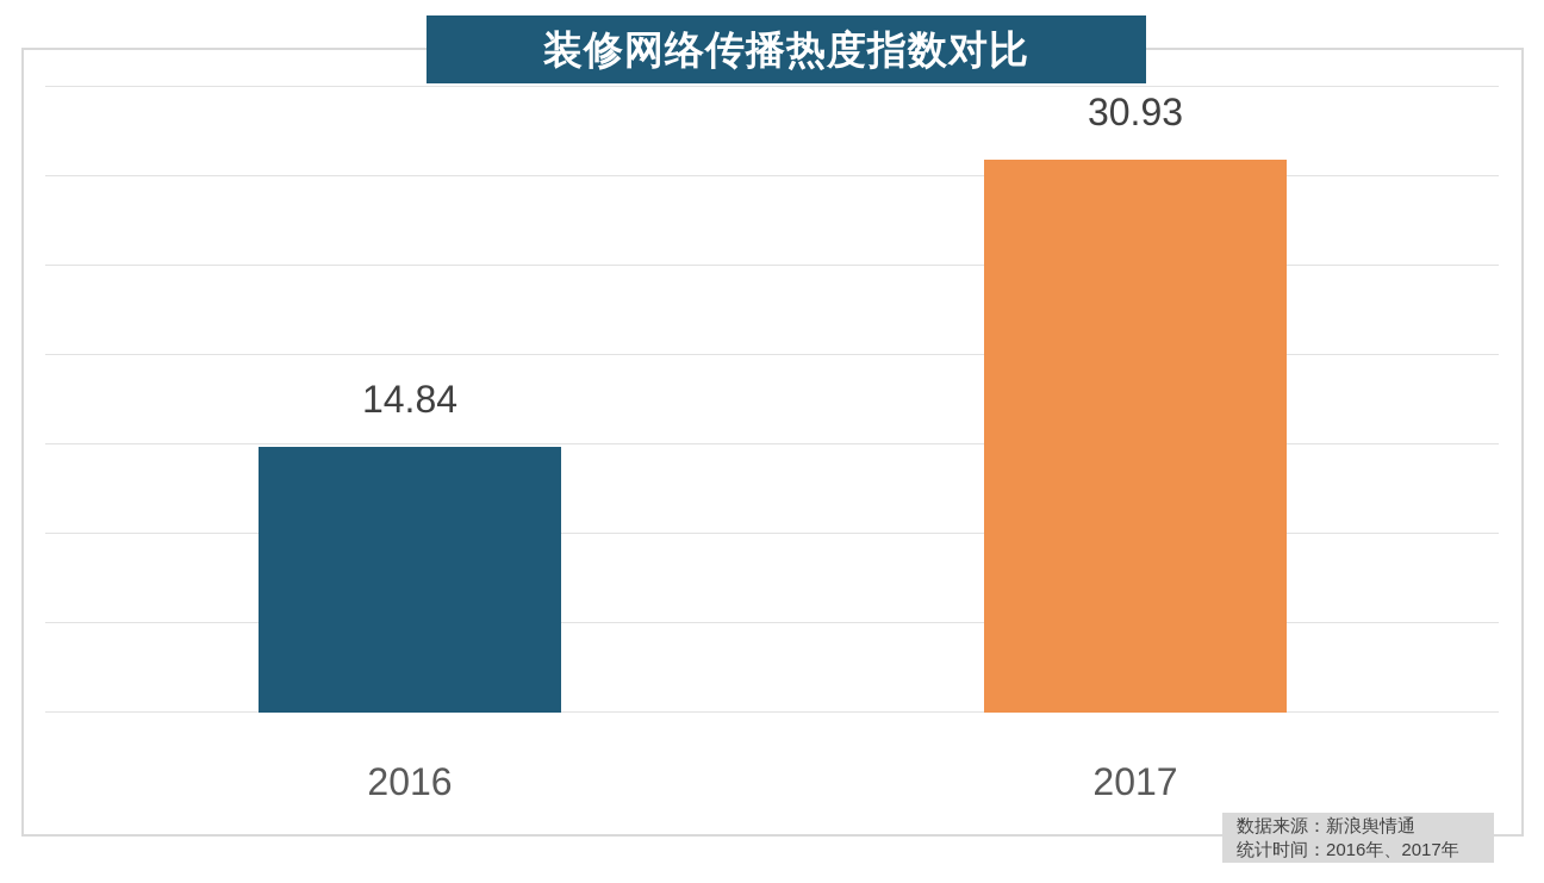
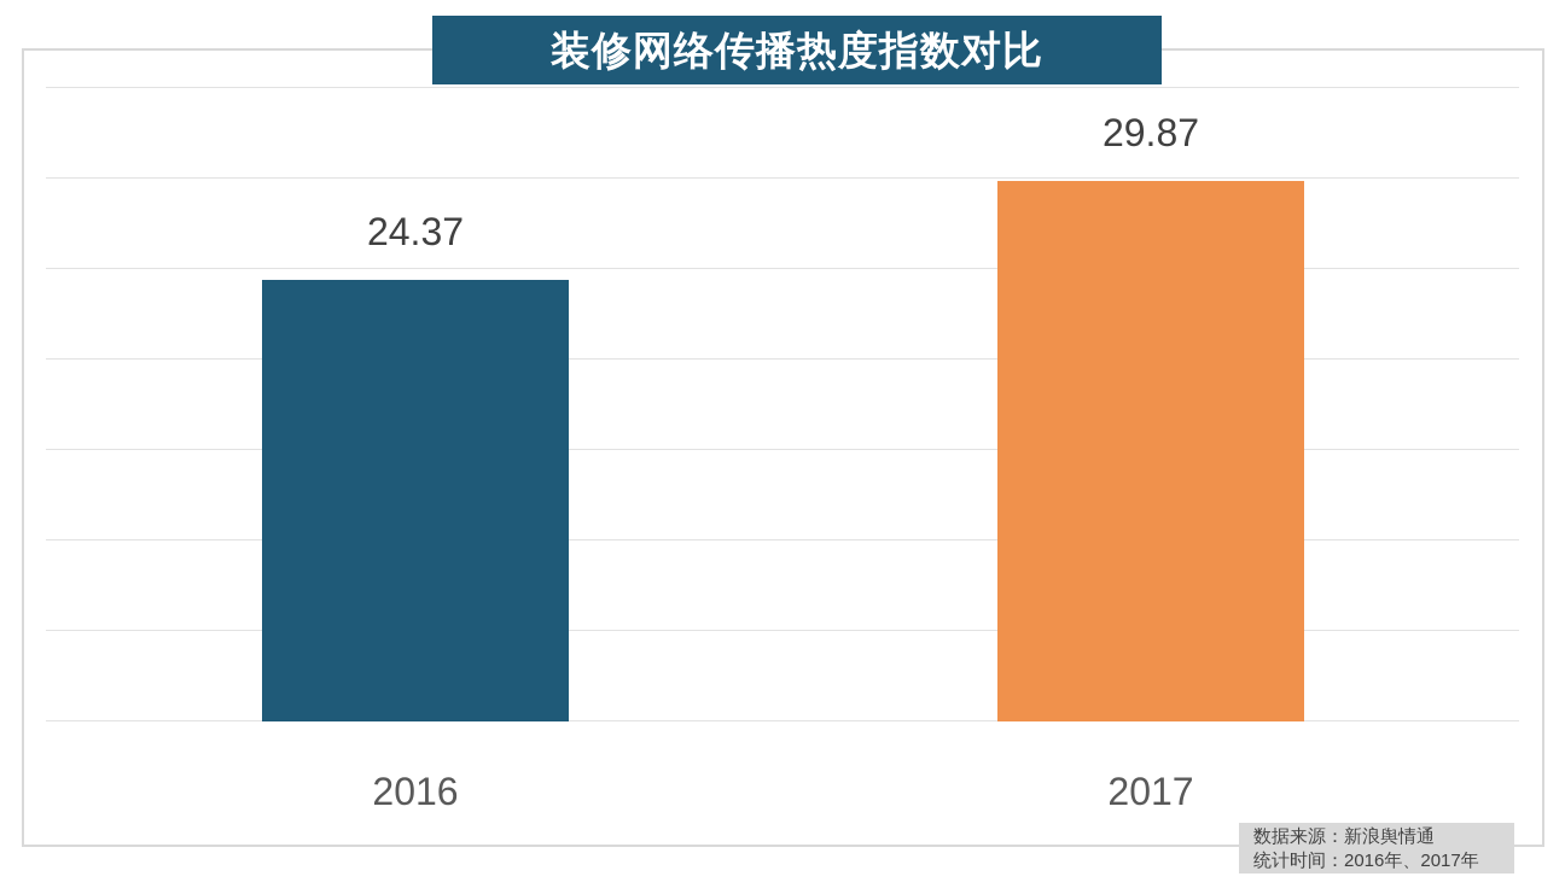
2016: 14.84 -> 24.37
2017: 30.93 -> 29.87
